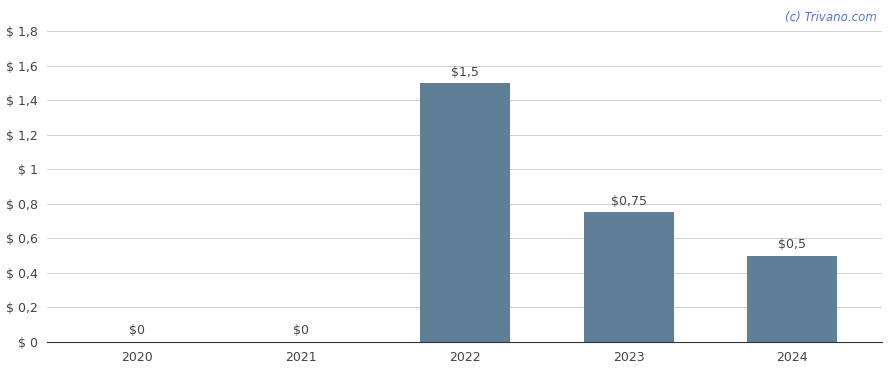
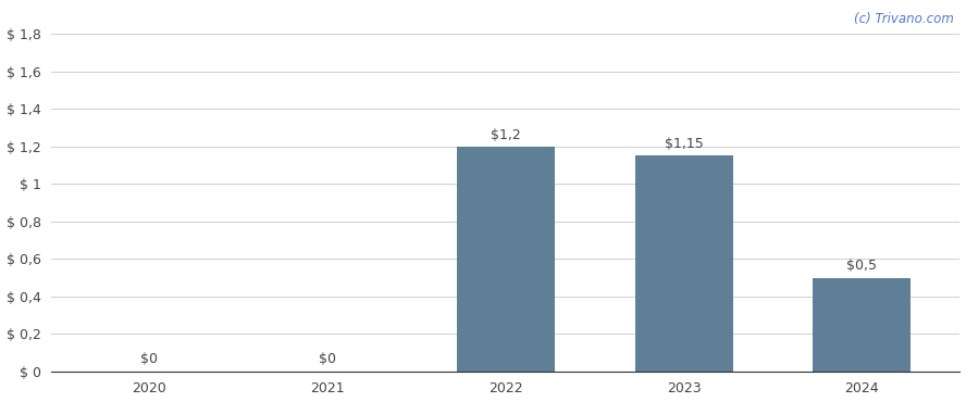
2022: $1,5 -> $1,2
2023: $0,75 -> $1,15
